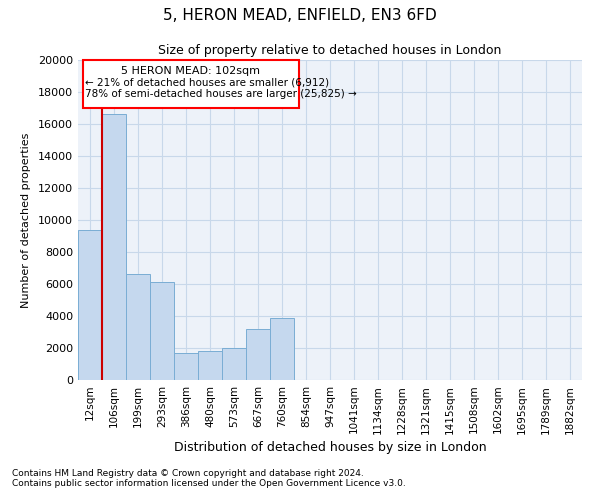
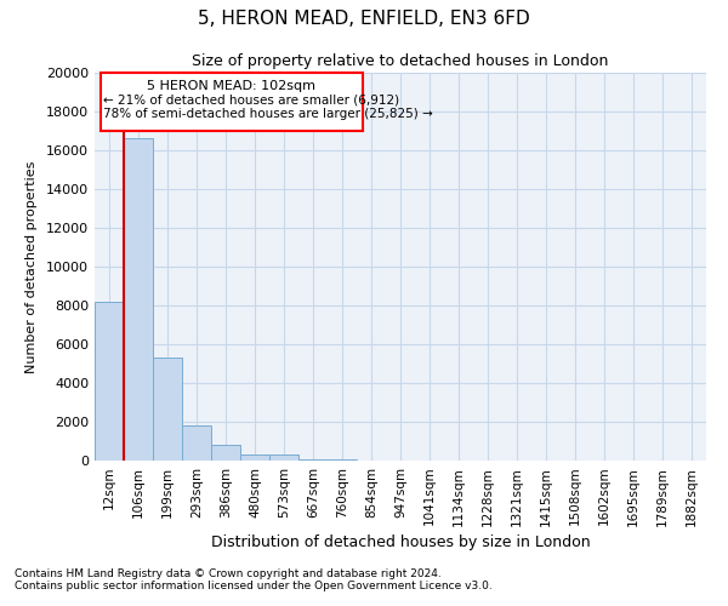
12sqm: 9400 -> 8200
199sqm: 6600 -> 5300
293sqm: 6100 -> 1800
386sqm: 1700 -> 800
480sqm: 1800 -> 300
573sqm: 2000 -> 300
667sqm: 3200 -> 0
760sqm: 3900 -> 0
